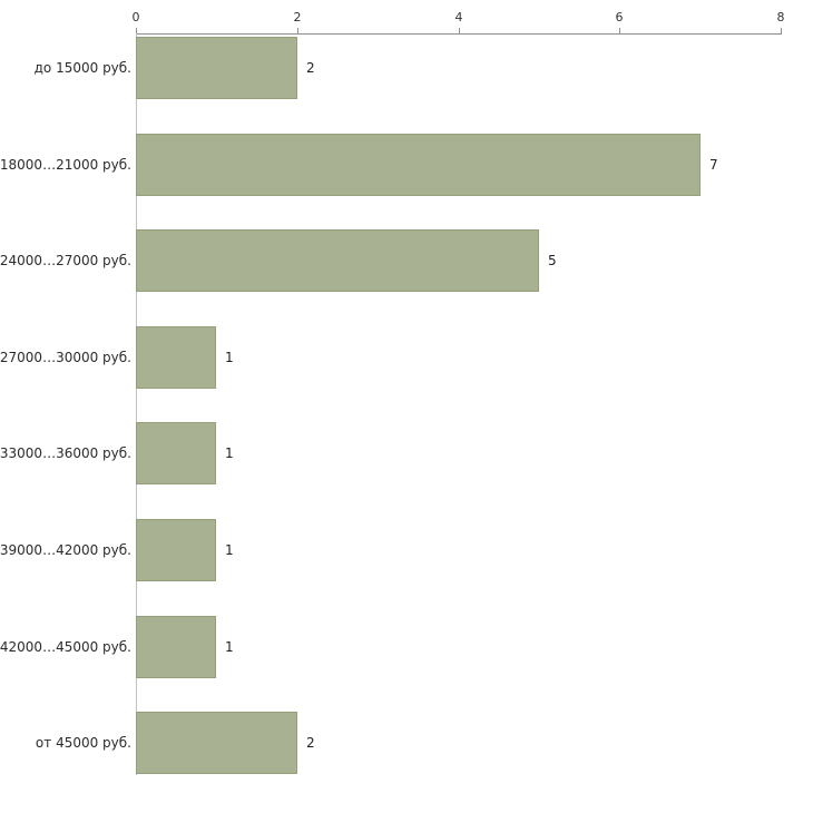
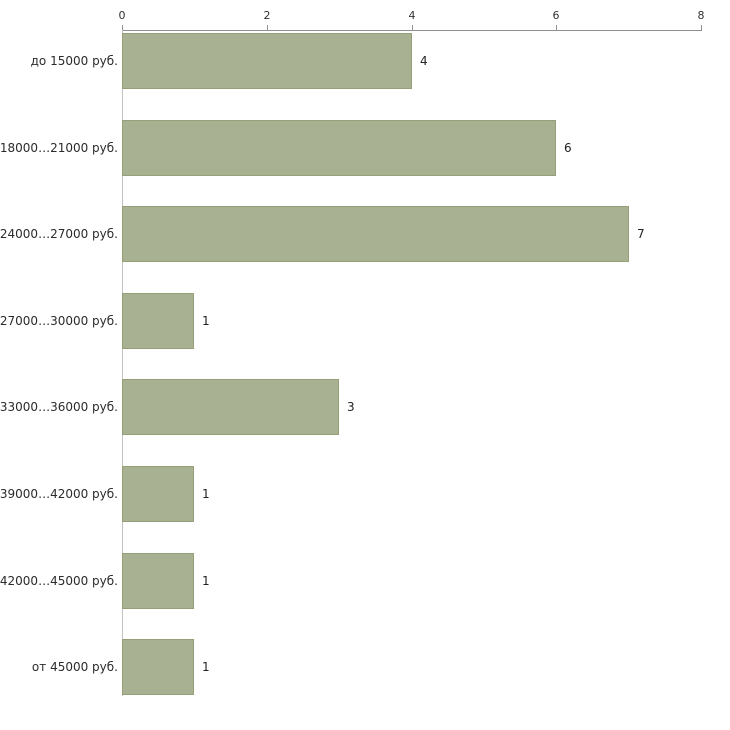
до 15000 руб.: 2 -> 4
18000…21000 руб.: 7 -> 6
24000…27000 руб.: 5 -> 7
33000…36000 руб.: 1 -> 3
от 45000 руб.: 2 -> 1
